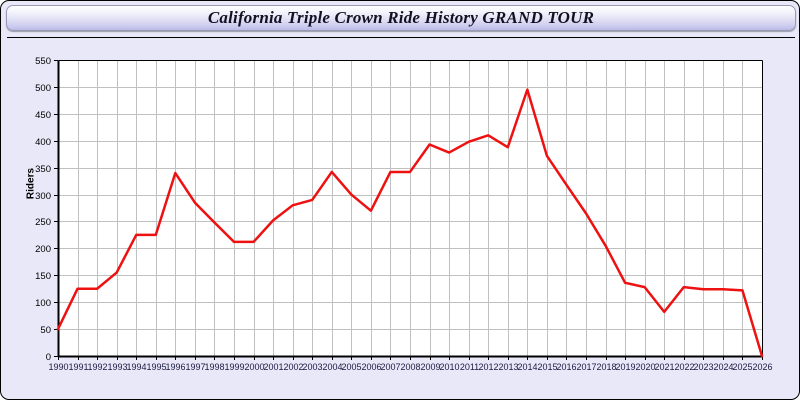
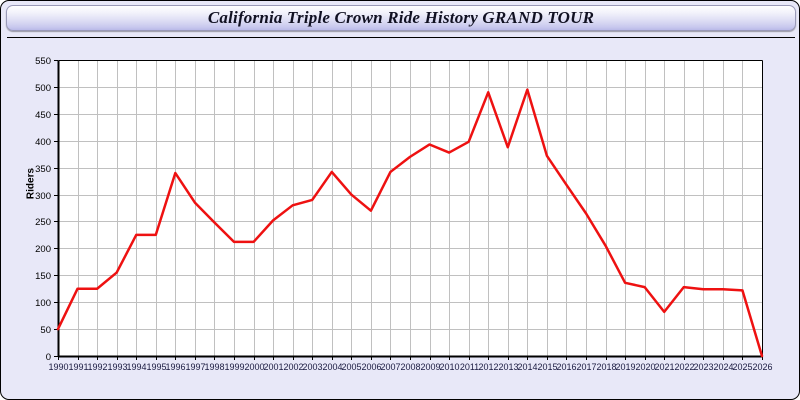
2008: 340 -> 370
2012: 410 -> 490
